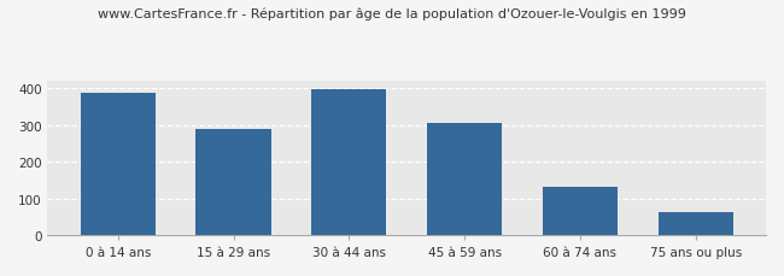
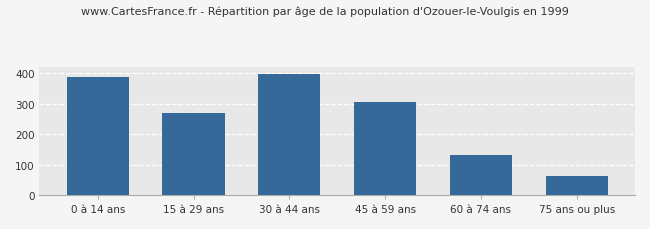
15 à 29 ans: 290 -> 268
